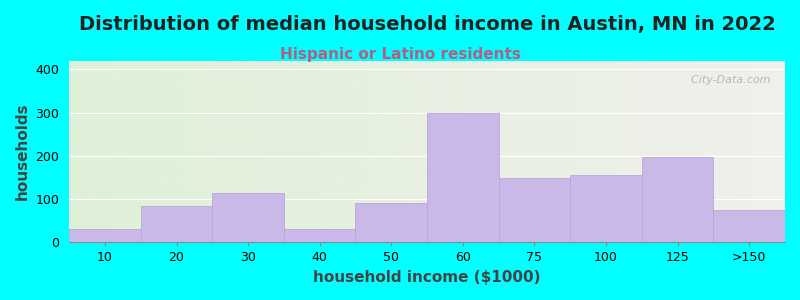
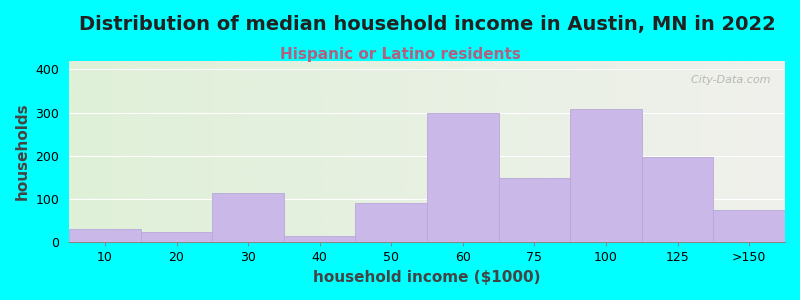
20: 85 -> 25
40: 30 -> 15
100: 155 -> 308
